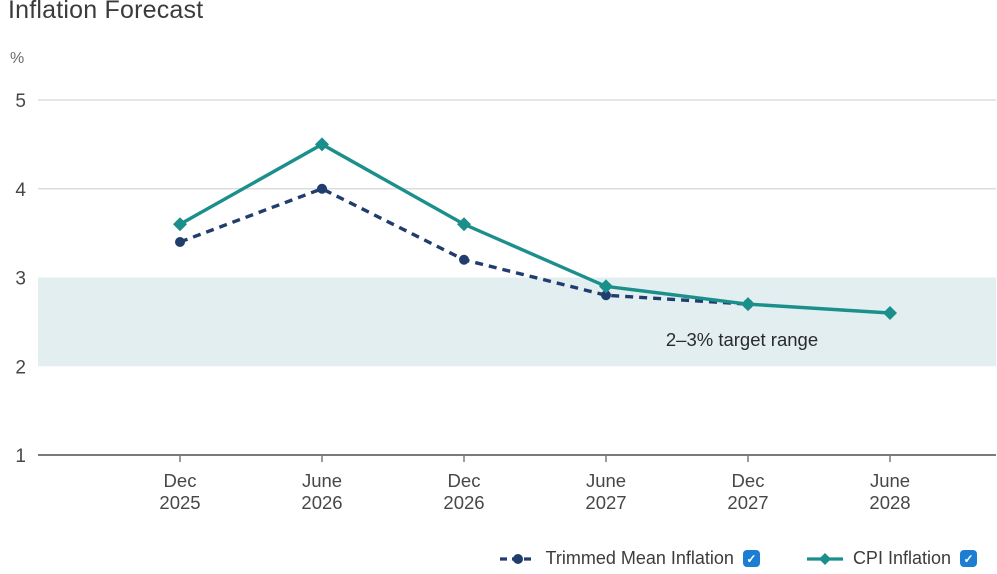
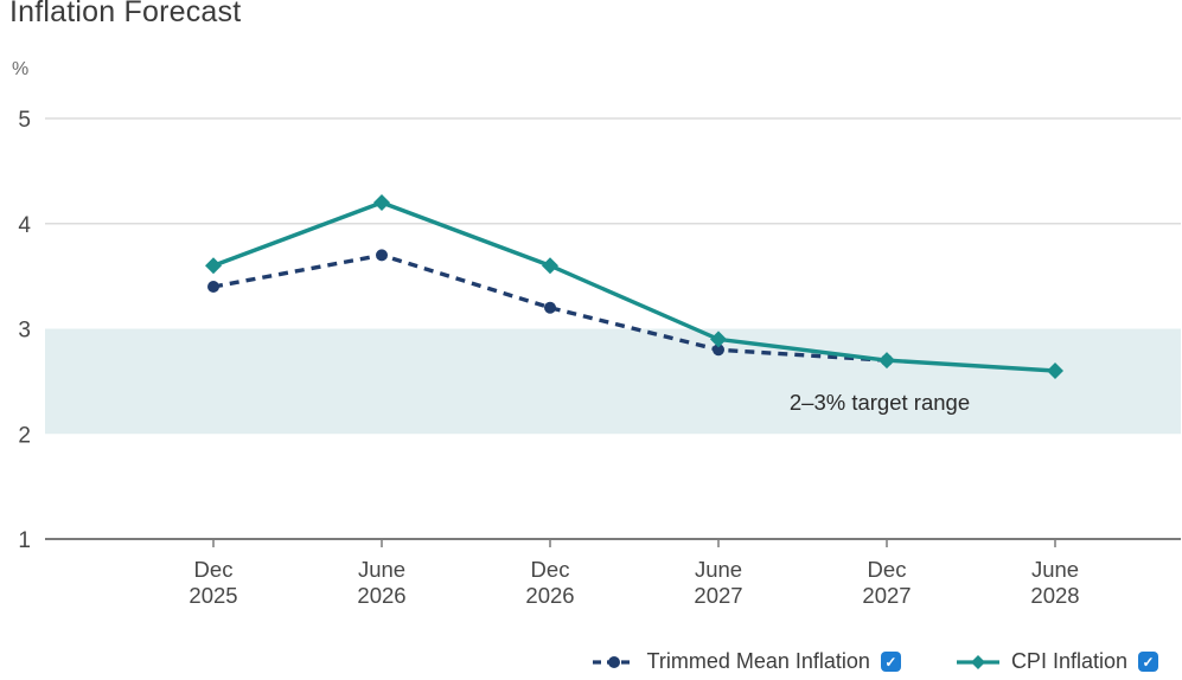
Trimmed Mean Inflation/June 2026: 4.0 -> 3.7
CPI Inflation/June 2026: 4.5 -> 4.2
